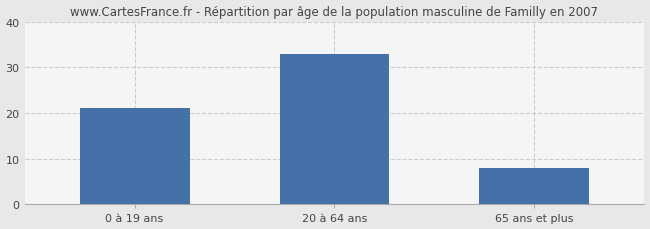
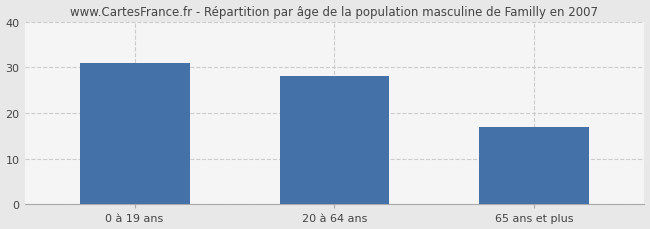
0 à 19 ans: 21 -> 31
20 à 64 ans: 33 -> 28
65 ans et plus: 8 -> 17
